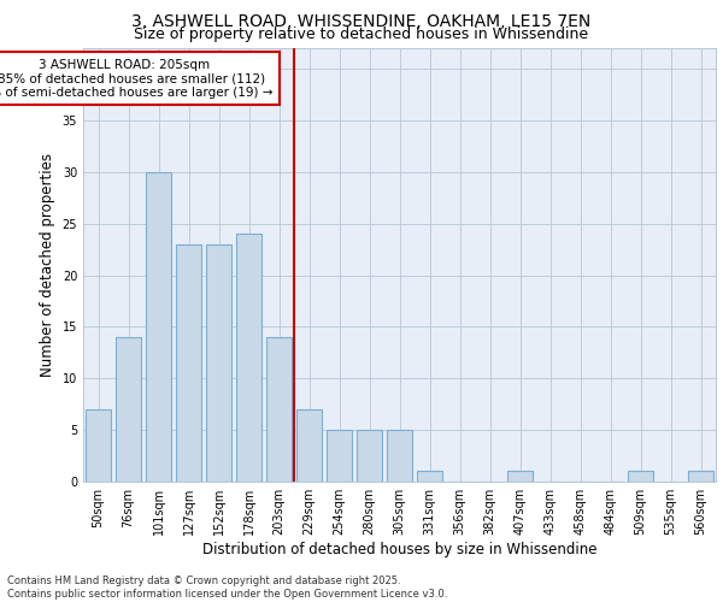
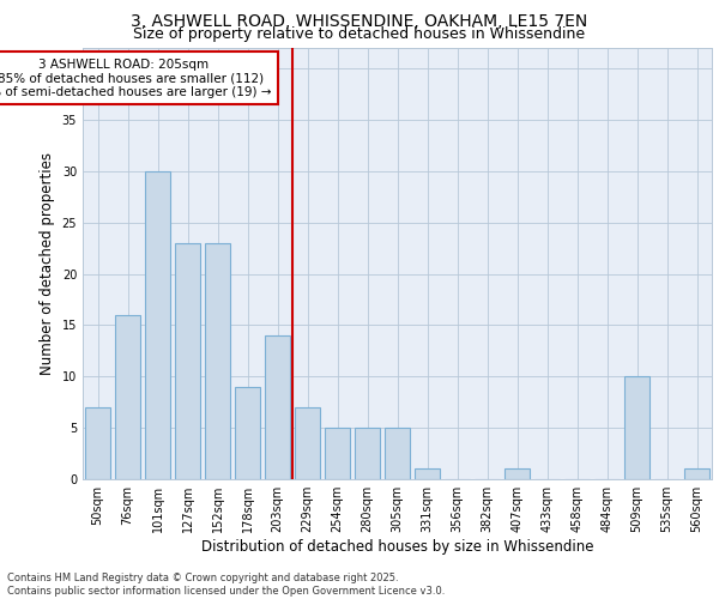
76sqm: 14 -> 16
178sqm: 24 -> 9
509sqm: 1 -> 10
